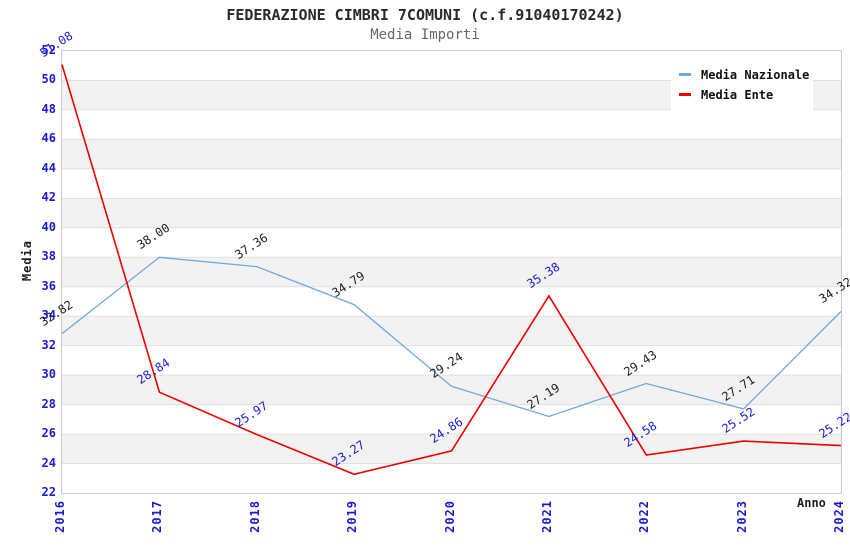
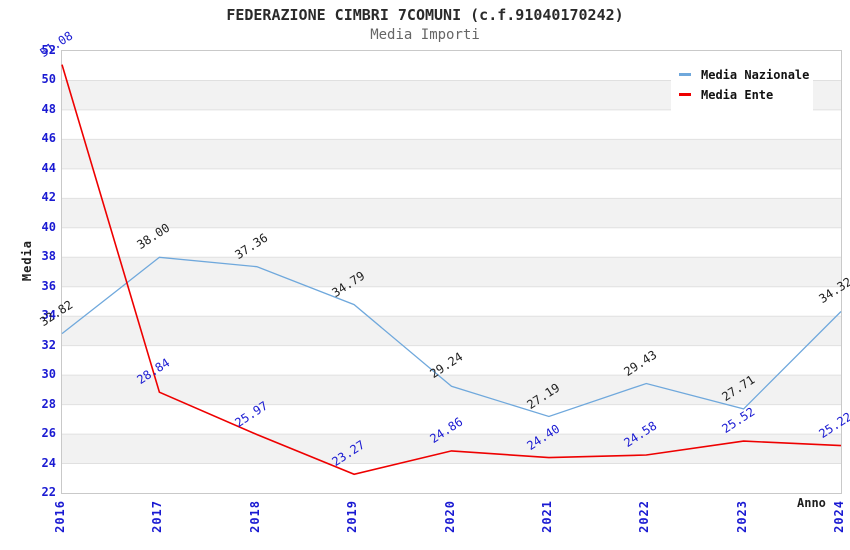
Media Ente/2021: 35.38 -> 24.40
